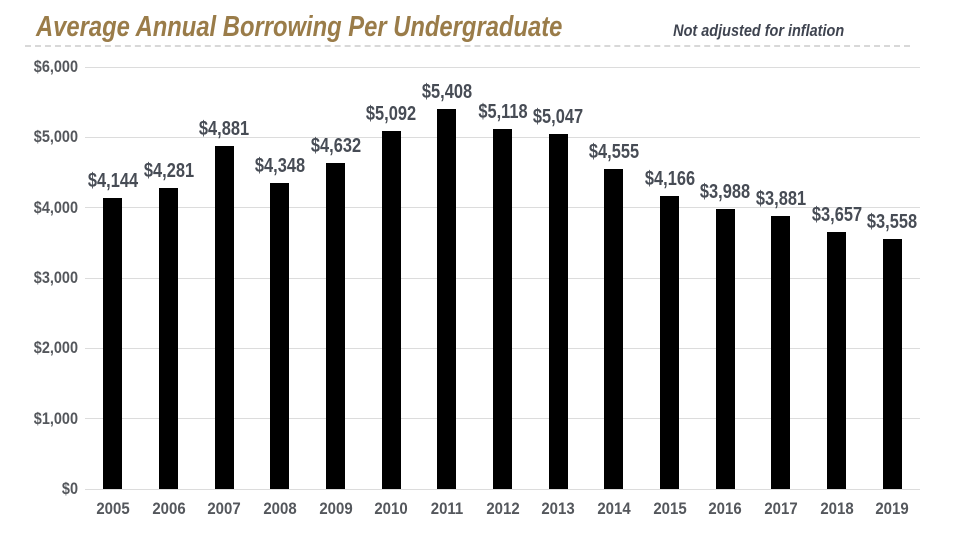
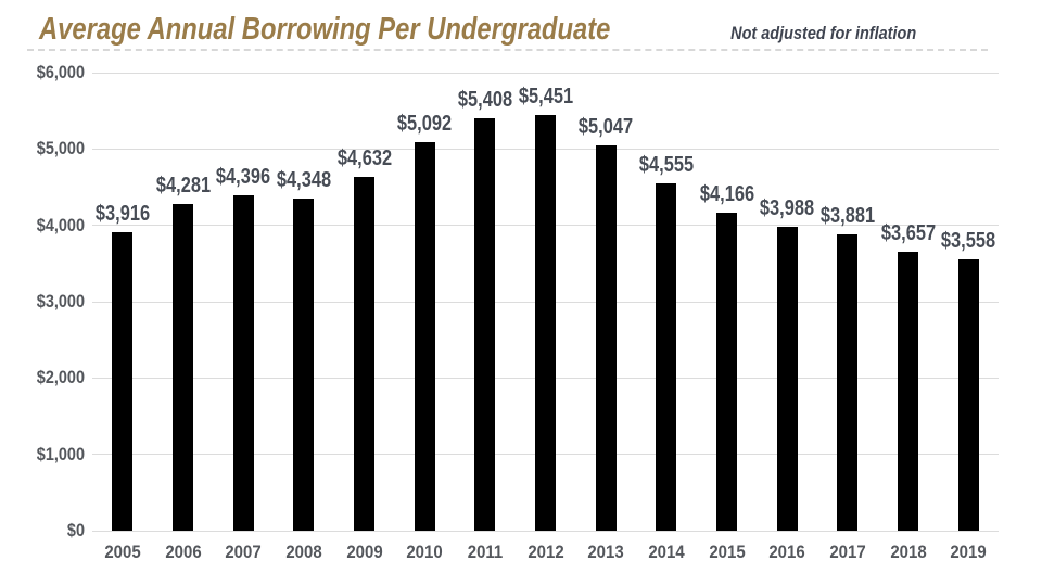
2005: $4,144 -> $3,916
2007: $4,881 -> $4,396
2012: $5,118 -> $5,451
